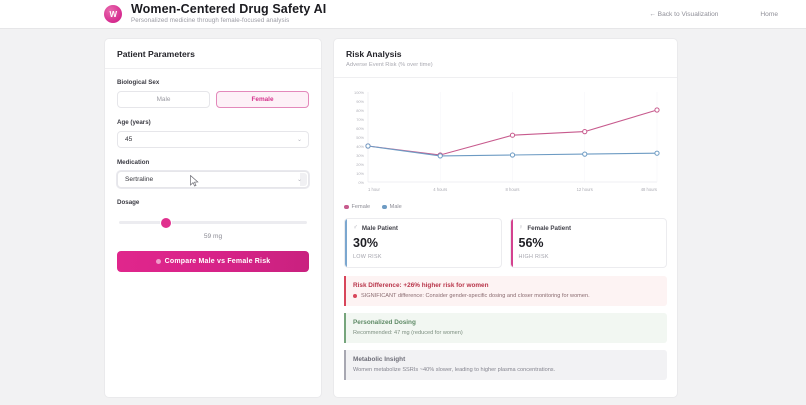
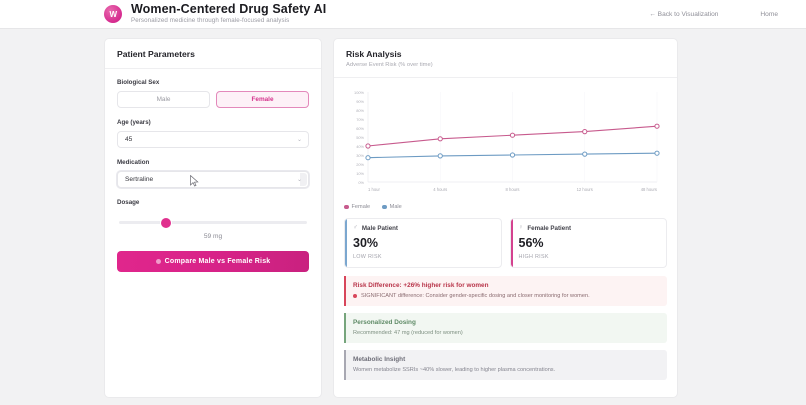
Male/1 hour: 40% -> 30%
Female/4 hours: 30% -> 50%
Female/48 hours: 80% -> 60%
